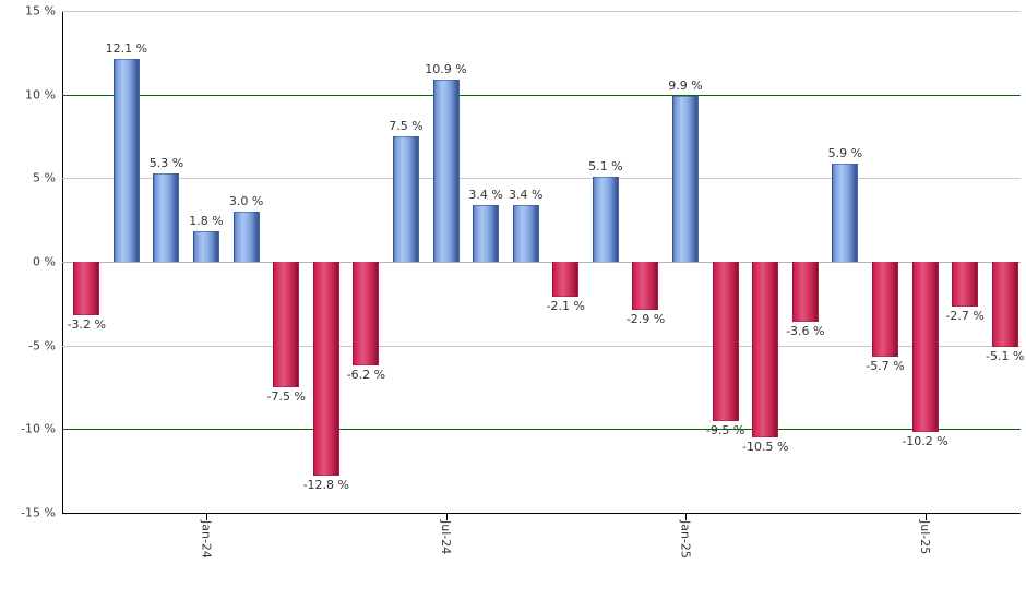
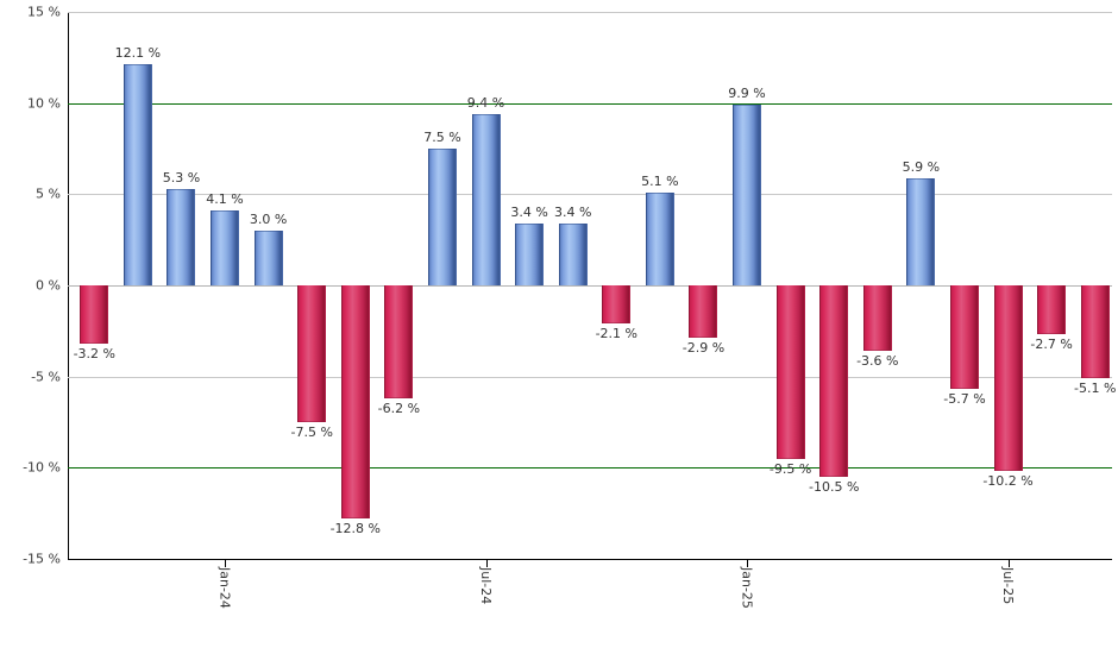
Jan-24: 1.8 -> 4.1
Jul-24: 10.9 -> 9.4
